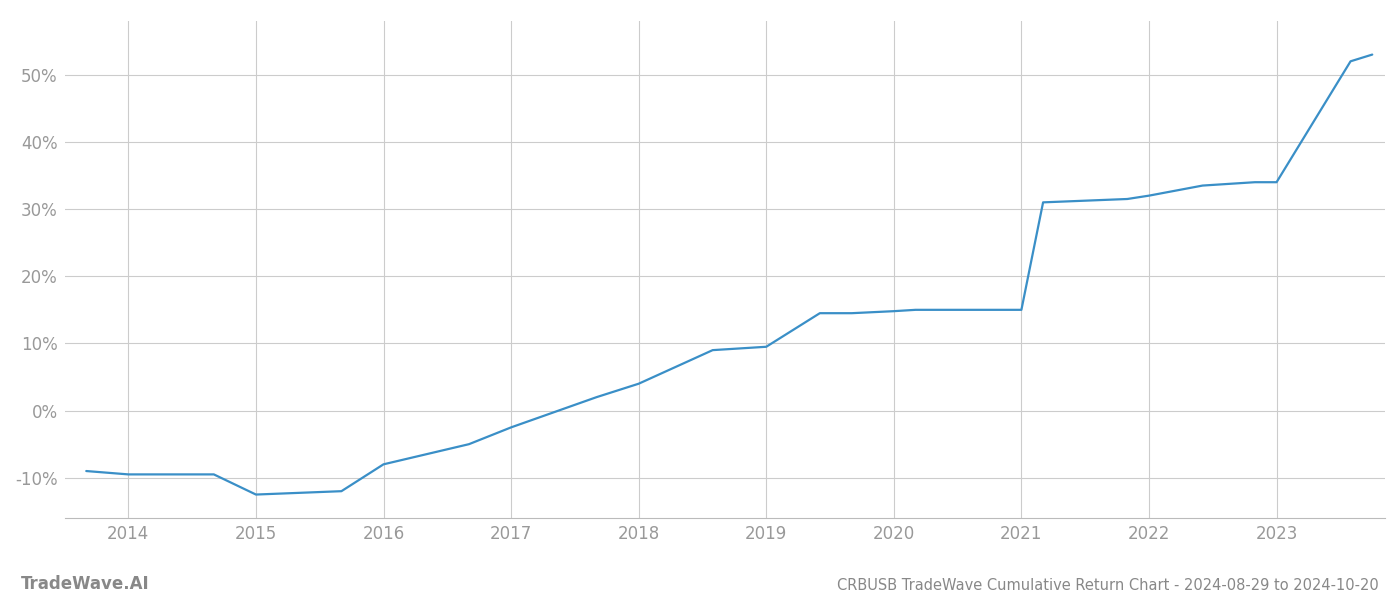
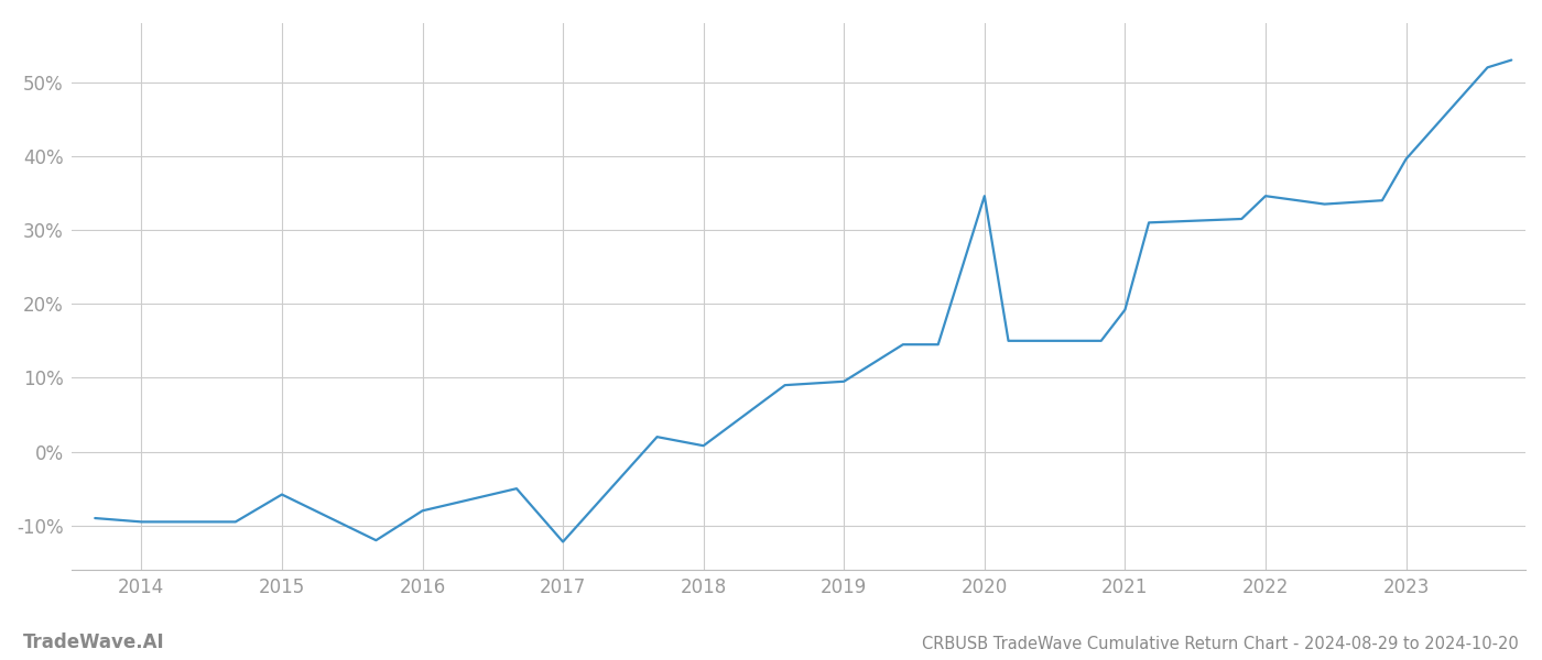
2015: -12.5% -> -5.8%
2017: -2.5% -> -12.2%
2018: 4.0% -> 0.8%
2020: 14.8% -> 34.6%
2021: 15.0% -> 19.2%
2022: 32.0% -> 34.6%
2023: 34.0% -> 39.6%
